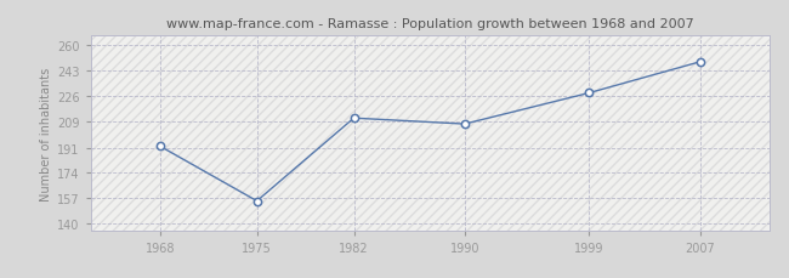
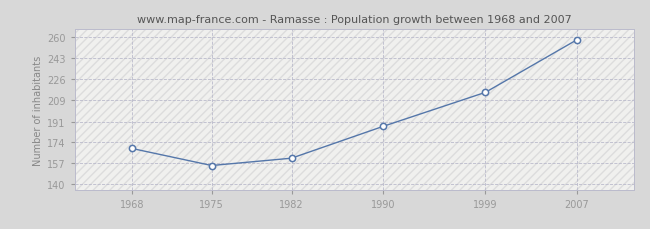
1968: 192 -> 169
1982: 211 -> 161
1990: 207 -> 187
1999: 228 -> 215
2007: 249 -> 258
